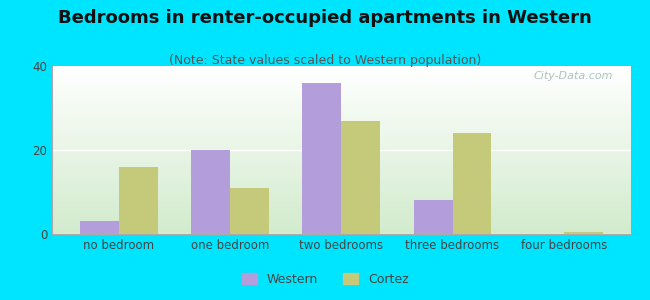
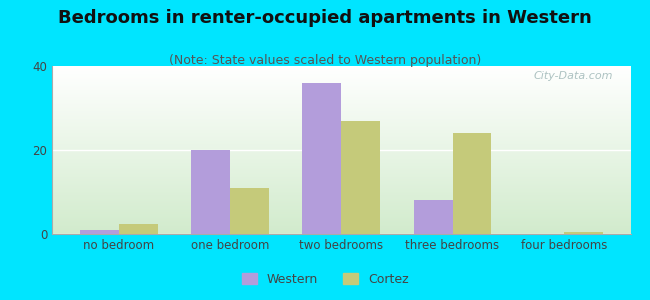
Western/no bedroom: 3 -> 1
Cortez/no bedroom: 16.0 -> 2.5
